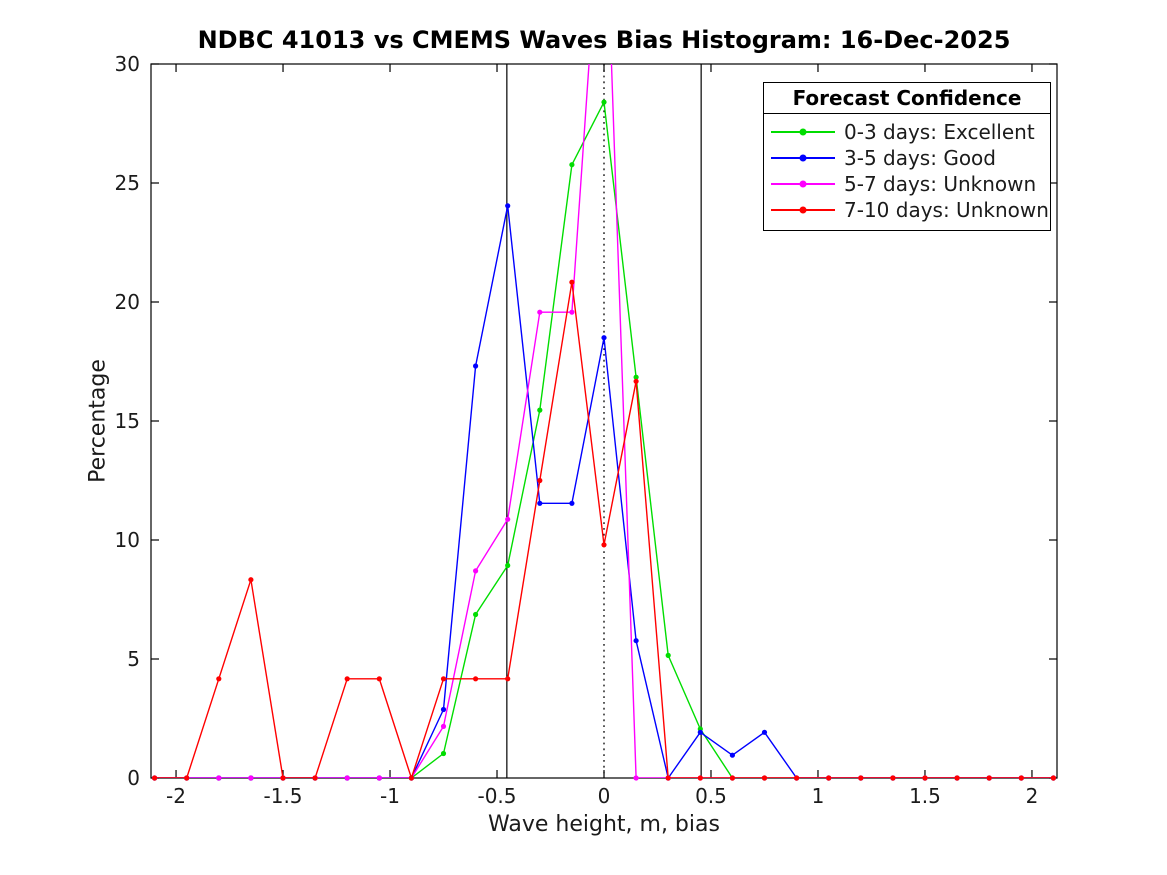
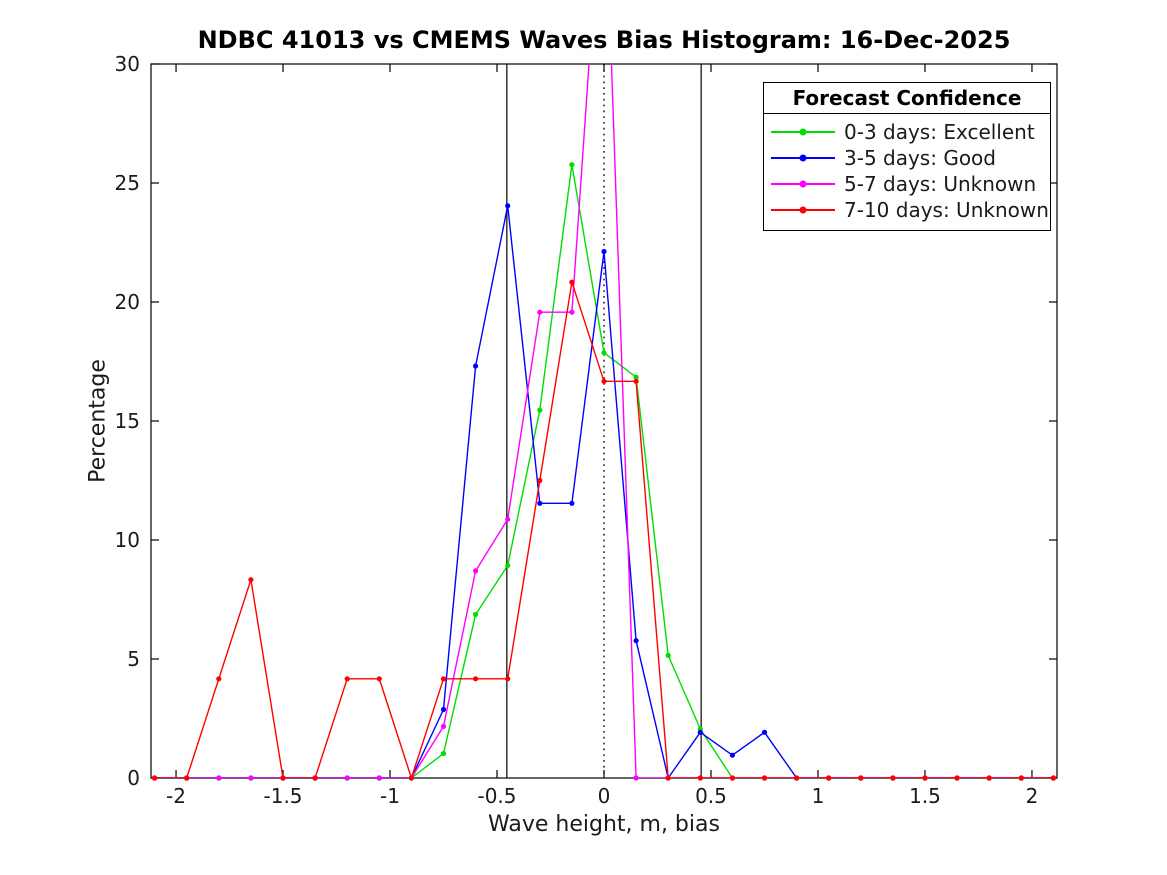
0-3 days: Excellent/0: 28,4 -> 17,9
3-5 days: Good/0: 18,5 -> 22,1
7-10 days: Unknown/0: 9,8 -> 16,7
